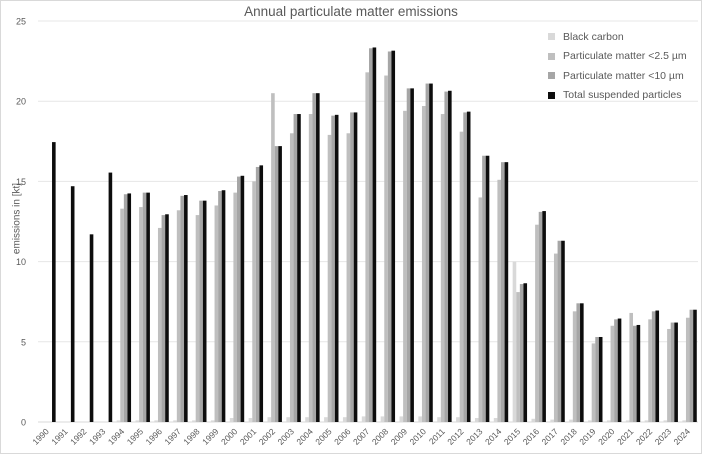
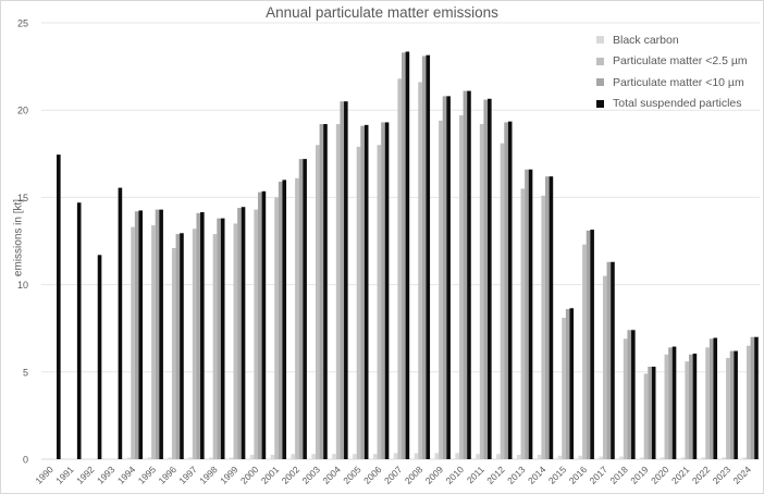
Particulate matter <2.5 µm/2002: 20.5 -> 16.1
Particulate matter <2.5 µm/2013: 14.0 -> 15.5
Black carbon/2015: 10.0 -> 0.2
Particulate matter <2.5 µm/2021: 6.8 -> 5.6
